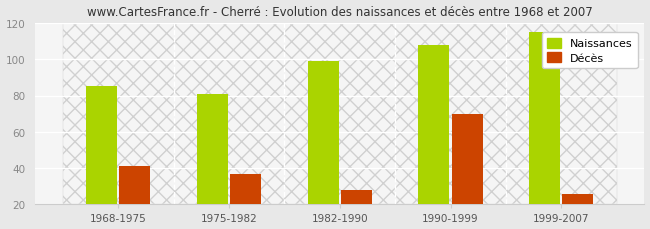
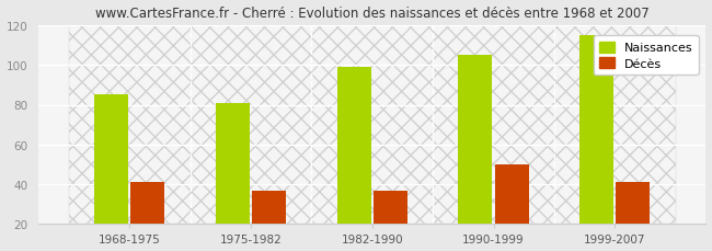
Décès/1982-1990: 28 -> 37
Naissances/1990-1999: 108 -> 105
Décès/1990-1999: 70 -> 50
Décès/1999-2007: 26 -> 41
